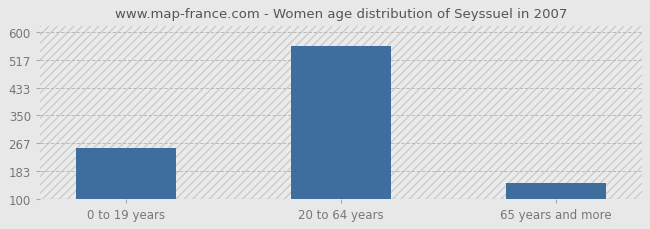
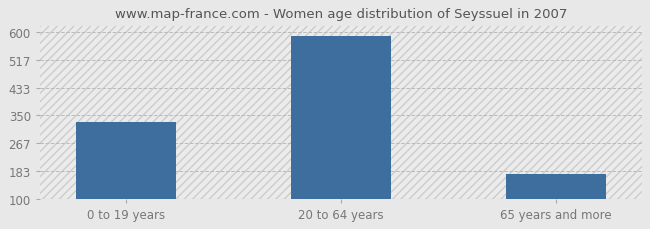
0 to 19 years: 253 -> 330
20 to 64 years: 559 -> 590
65 years and more: 148 -> 175
